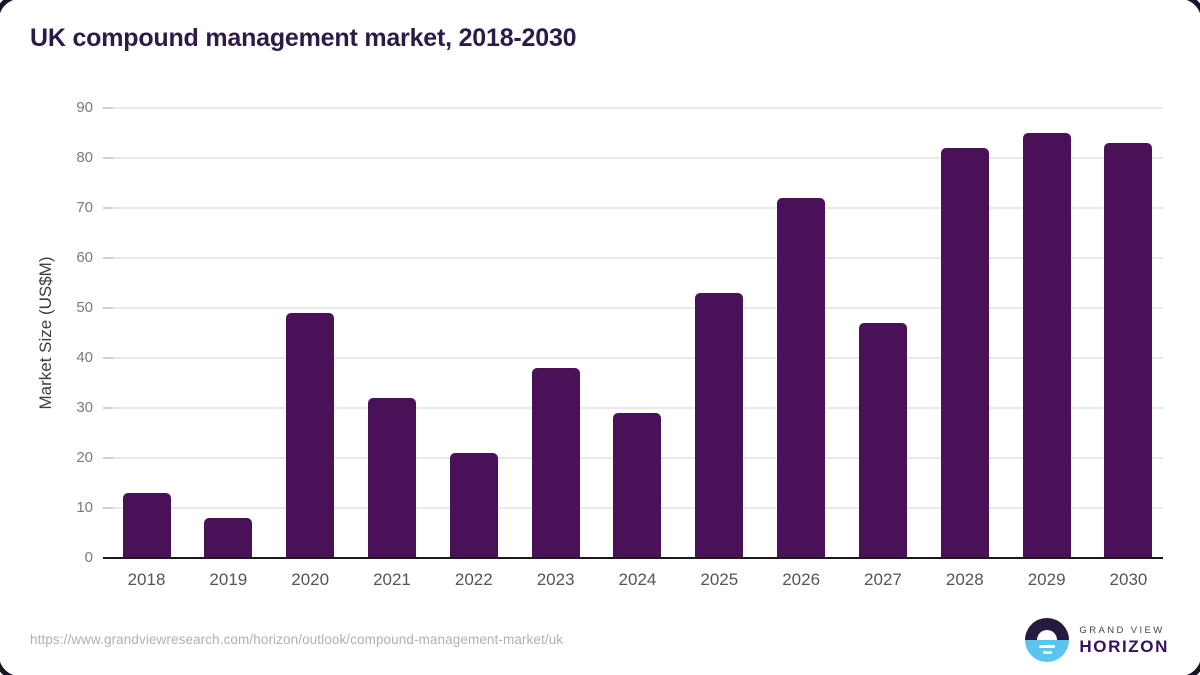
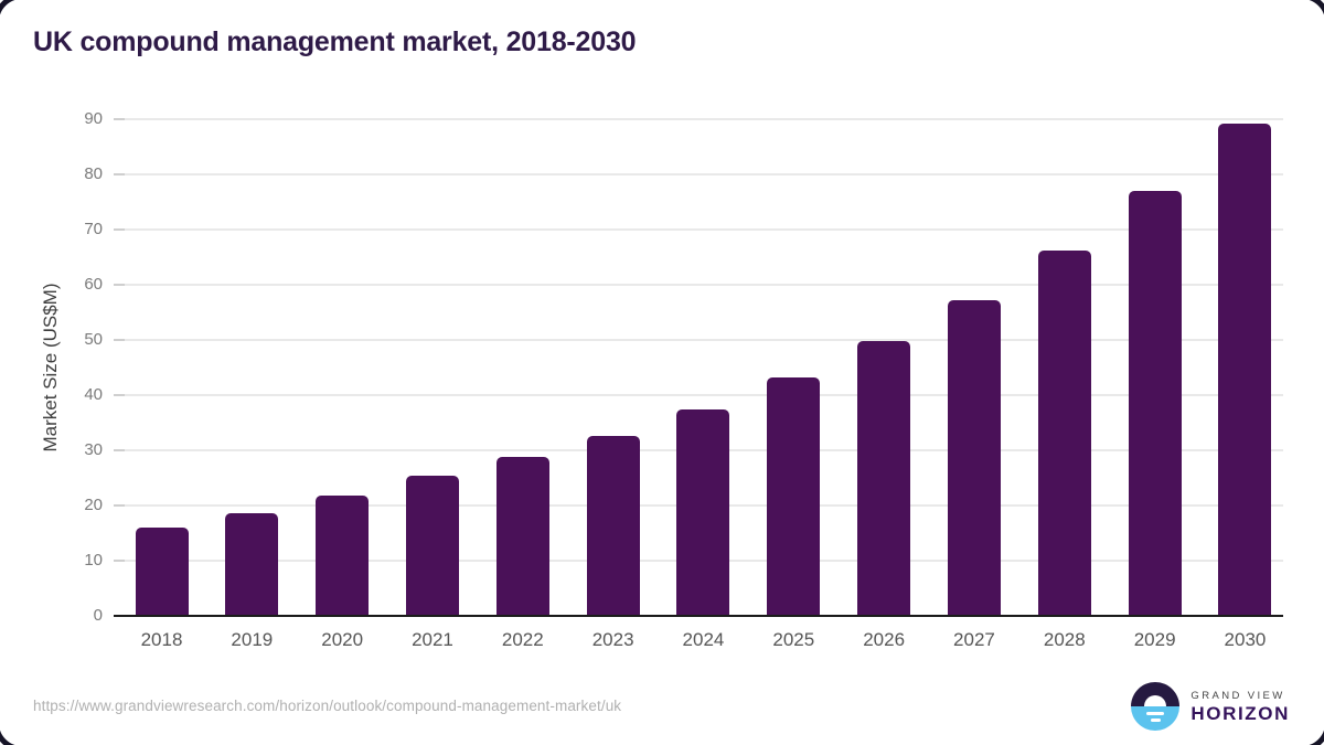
2018: 13 -> 16
2019: 8 -> 19
2020: 49 -> 22
2021: 32 -> 25
2022: 21 -> 29
2023: 38 -> 33
2024: 29 -> 38
2025: 53 -> 43
2026: 72 -> 50
2027: 47 -> 57
2028: 82 -> 66
2029: 85 -> 77
2030: 83 -> 89
